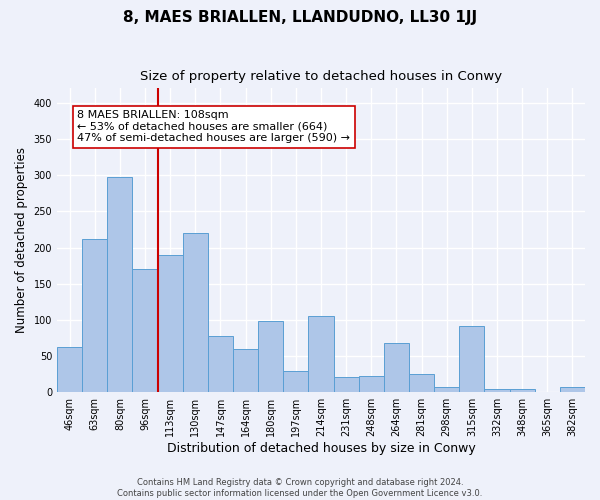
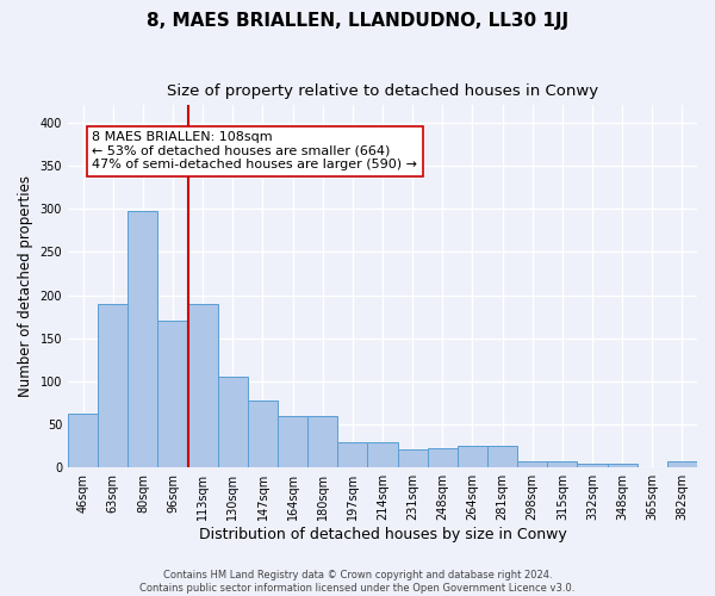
63sqm: 212 -> 190
130sqm: 220 -> 105
180sqm: 98 -> 60
214sqm: 106 -> 30
264sqm: 68 -> 25
315sqm: 92 -> 7
